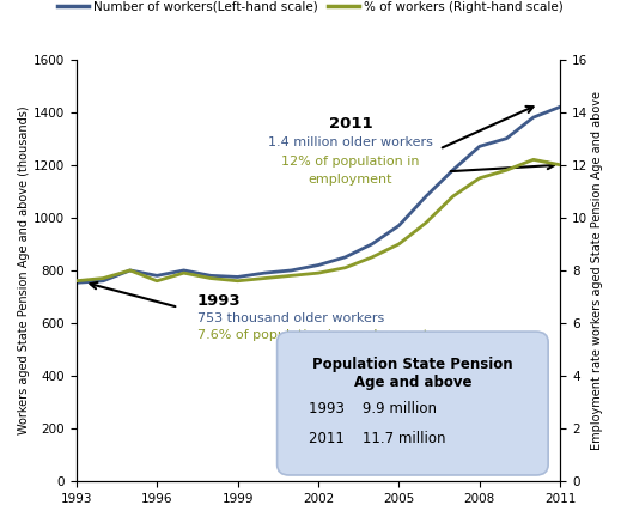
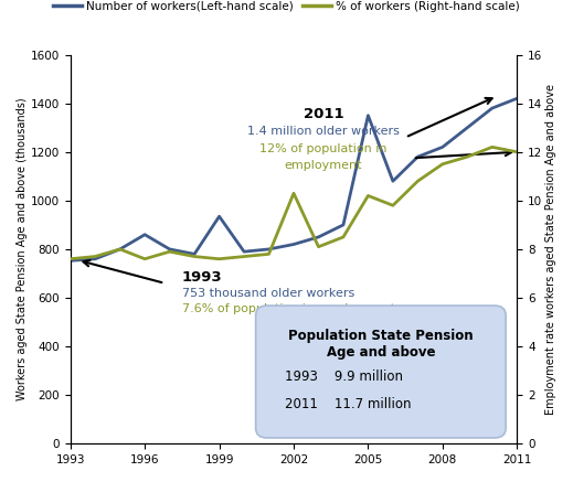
Number of workers(Left-hand scale)/1996: 780 -> 860
Number of workers(Left-hand scale)/1999: 775 -> 935
% of workers (Right-hand scale)/2002: 7.9 -> 10.3
Number of workers(Left-hand scale)/2005: 970 -> 1350
% of workers (Right-hand scale)/2005: 9.0 -> 10.2
Number of workers(Left-hand scale)/2008: 1270 -> 1220
